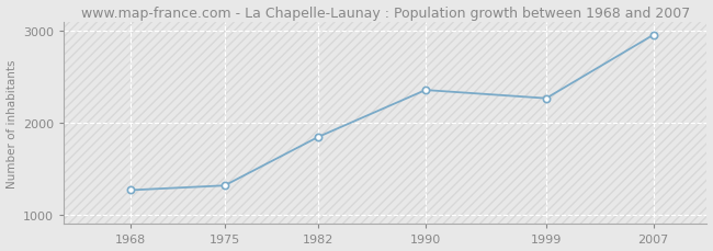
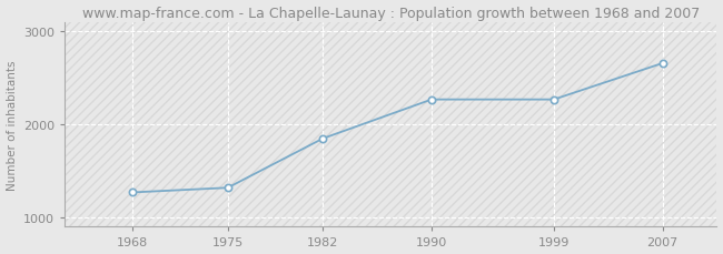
1990: 2360 -> 2270
2007: 2960 -> 2660
